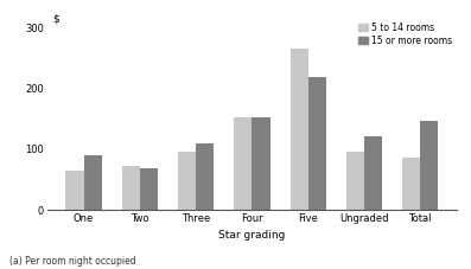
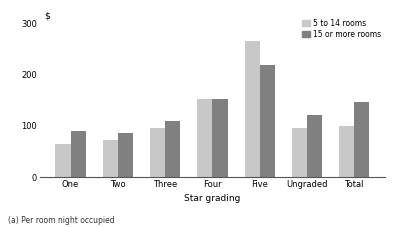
15 or more rooms/Two: 68 -> 85
5 to 14 rooms/Total: 86 -> 100
